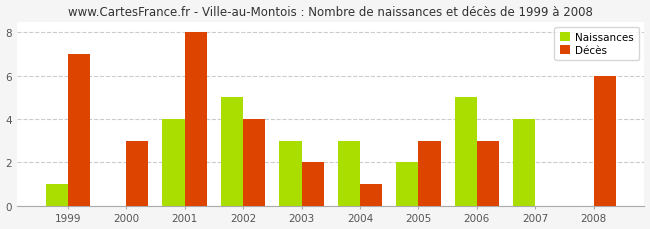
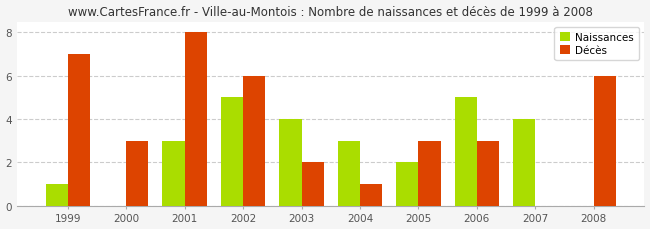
Naissances/2001: 4 -> 3
Décès/2002: 4 -> 6
Naissances/2003: 3 -> 4
